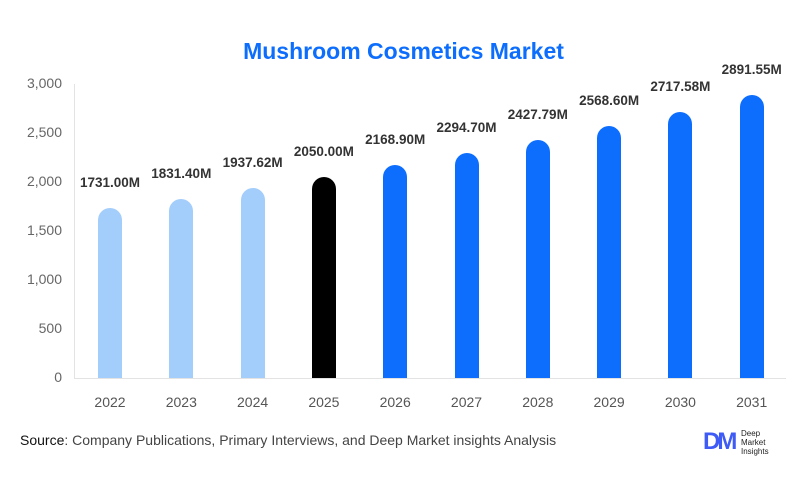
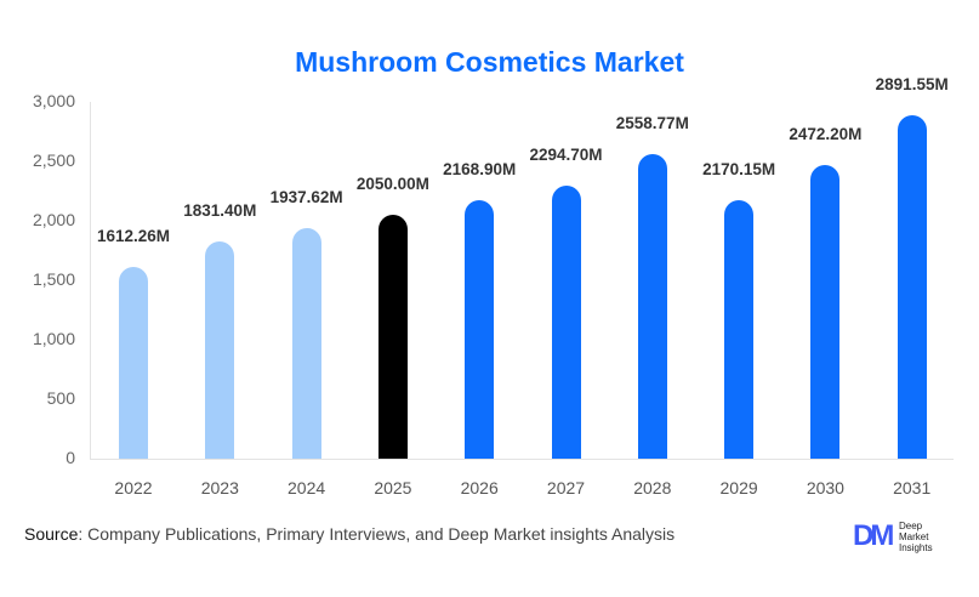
2022: 1731.00M -> 1612.26M
2028: 2427.79M -> 2558.77M
2029: 2568.60M -> 2170.15M
2030: 2717.58M -> 2472.20M
